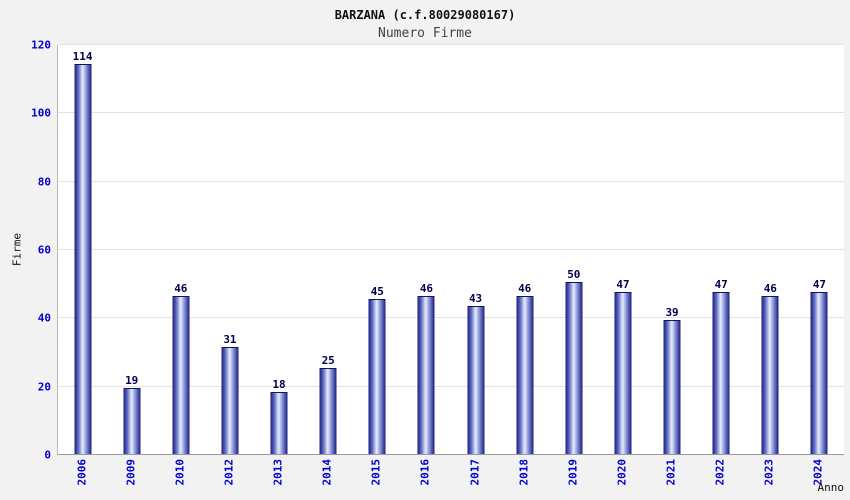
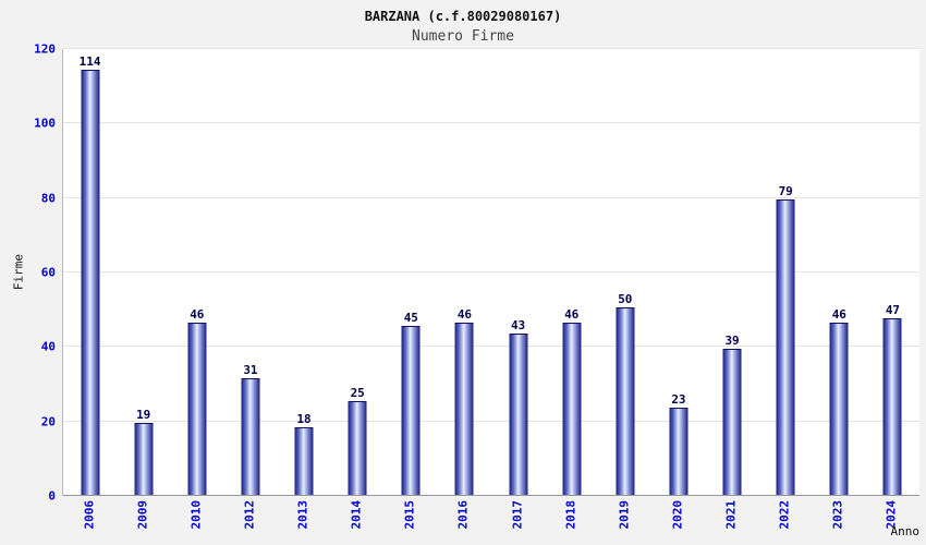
2020: 47 -> 23
2022: 47 -> 79
